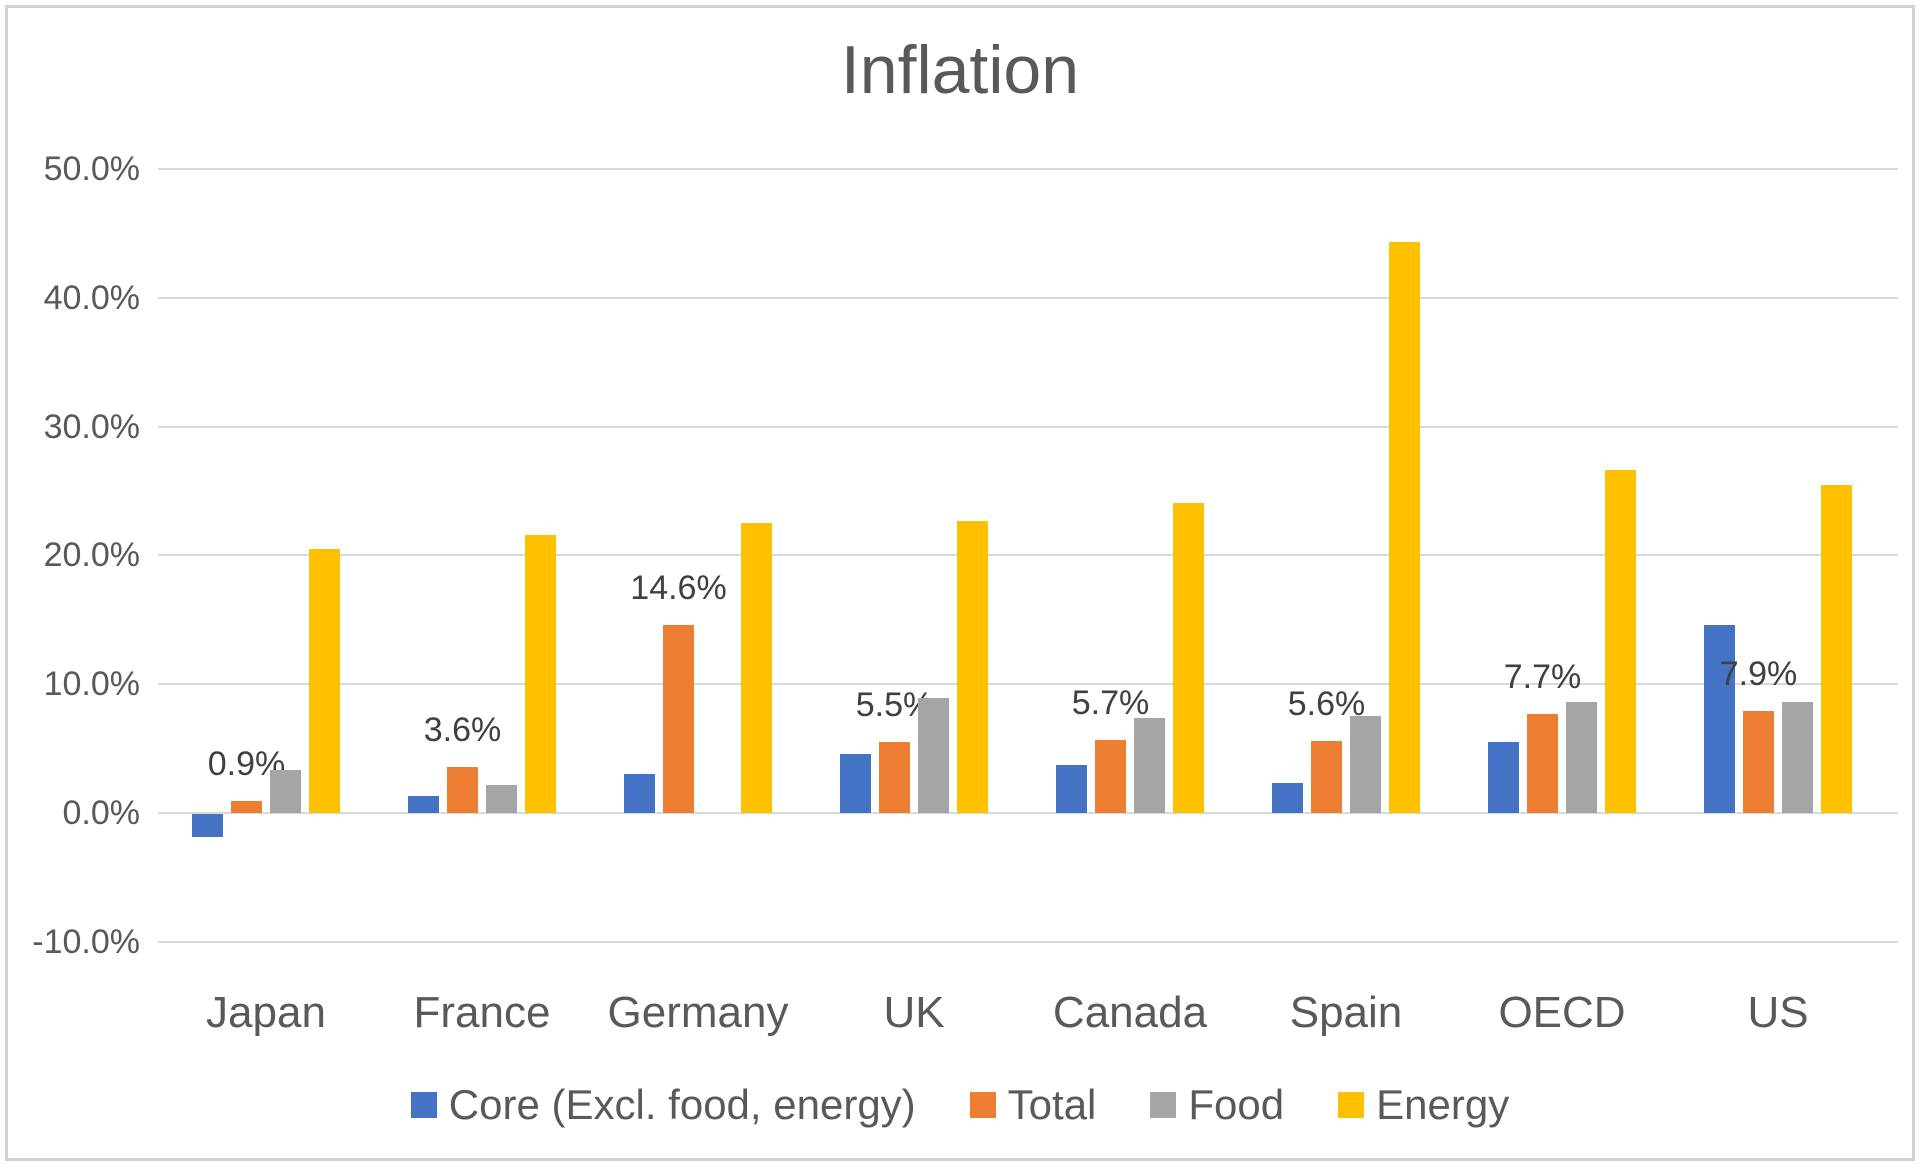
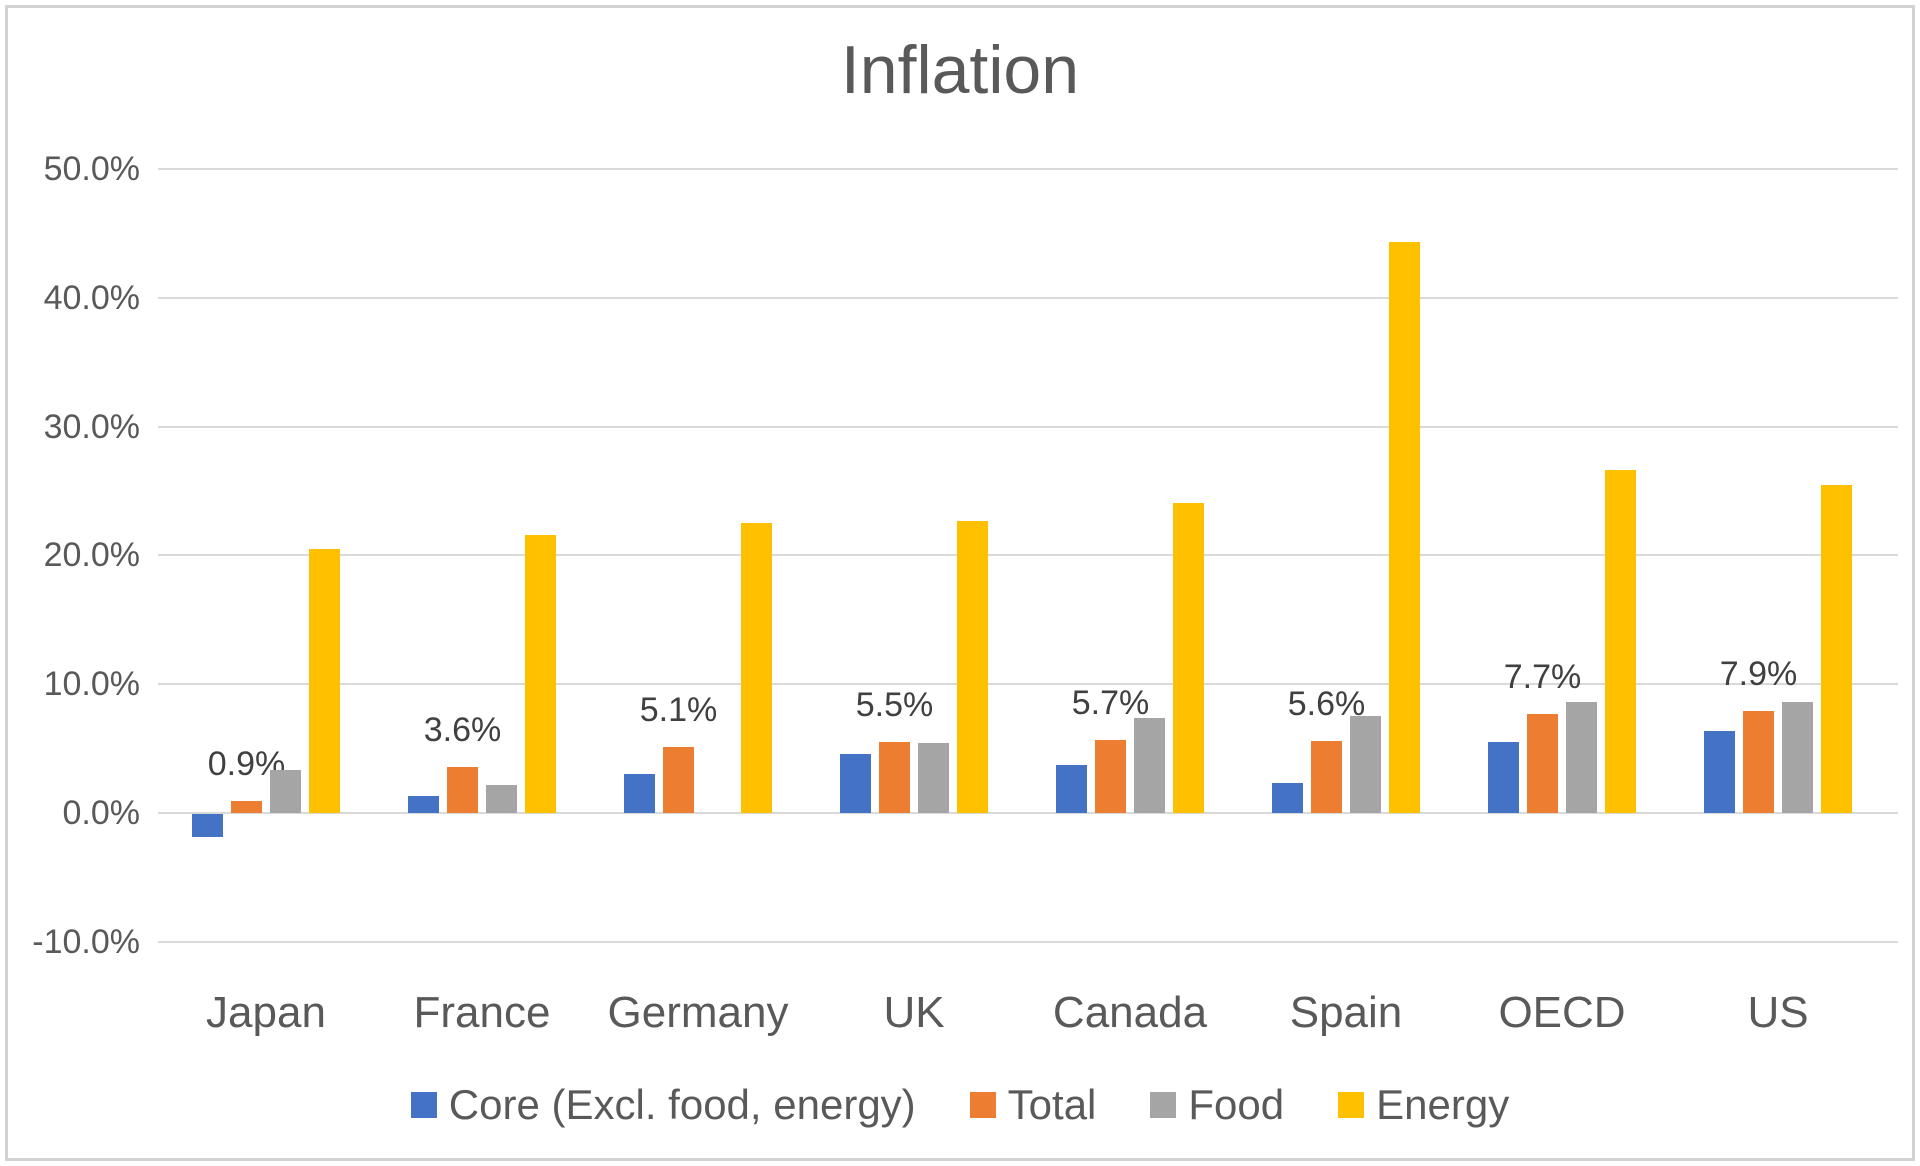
Total/Germany: 14.6% -> 5.1%
Food/UK: 8.9% -> 5.4%
Core (Excl. food, energy)/US: 14.6% -> 6.4%
